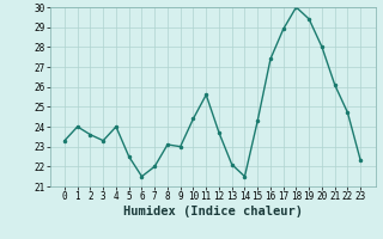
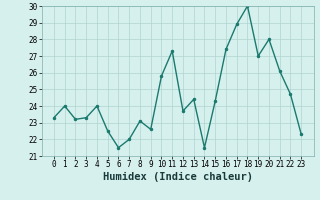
2: 23.6 -> 23.2
9: 23.0 -> 22.6
10: 24.4 -> 25.8
11: 25.6 -> 27.3
13: 22.1 -> 24.4
19: 29.4 -> 27.0
